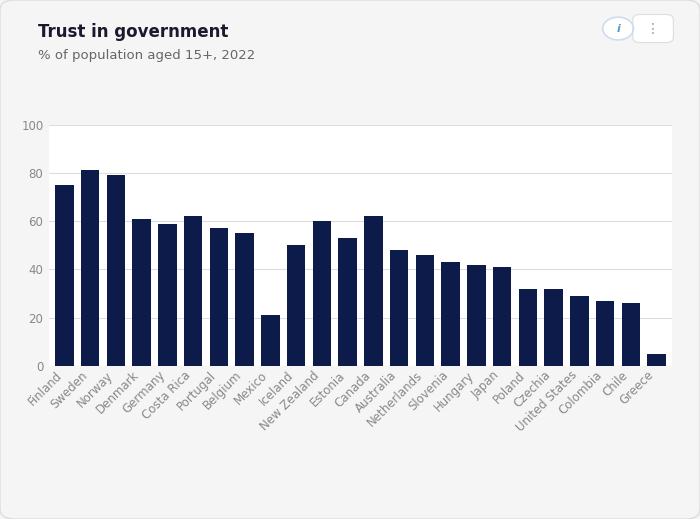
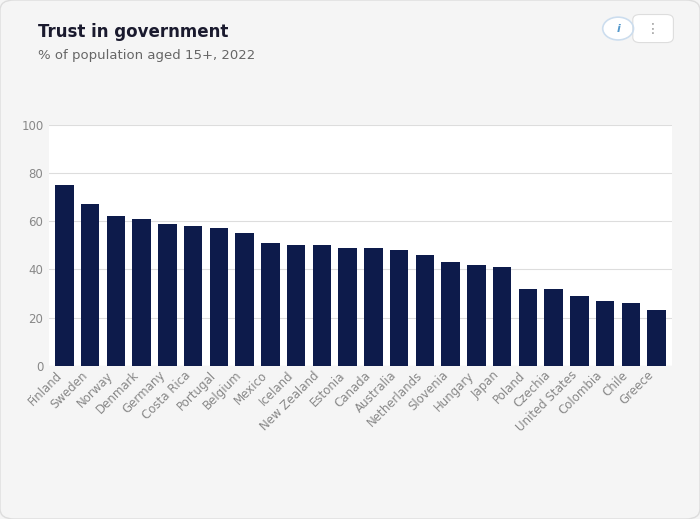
Sweden: 81 -> 67
Norway: 79 -> 62
Costa Rica: 62 -> 58
Mexico: 21 -> 51
New Zealand: 60 -> 50
Estonia: 53 -> 49
Canada: 62 -> 49
Greece: 5 -> 23
